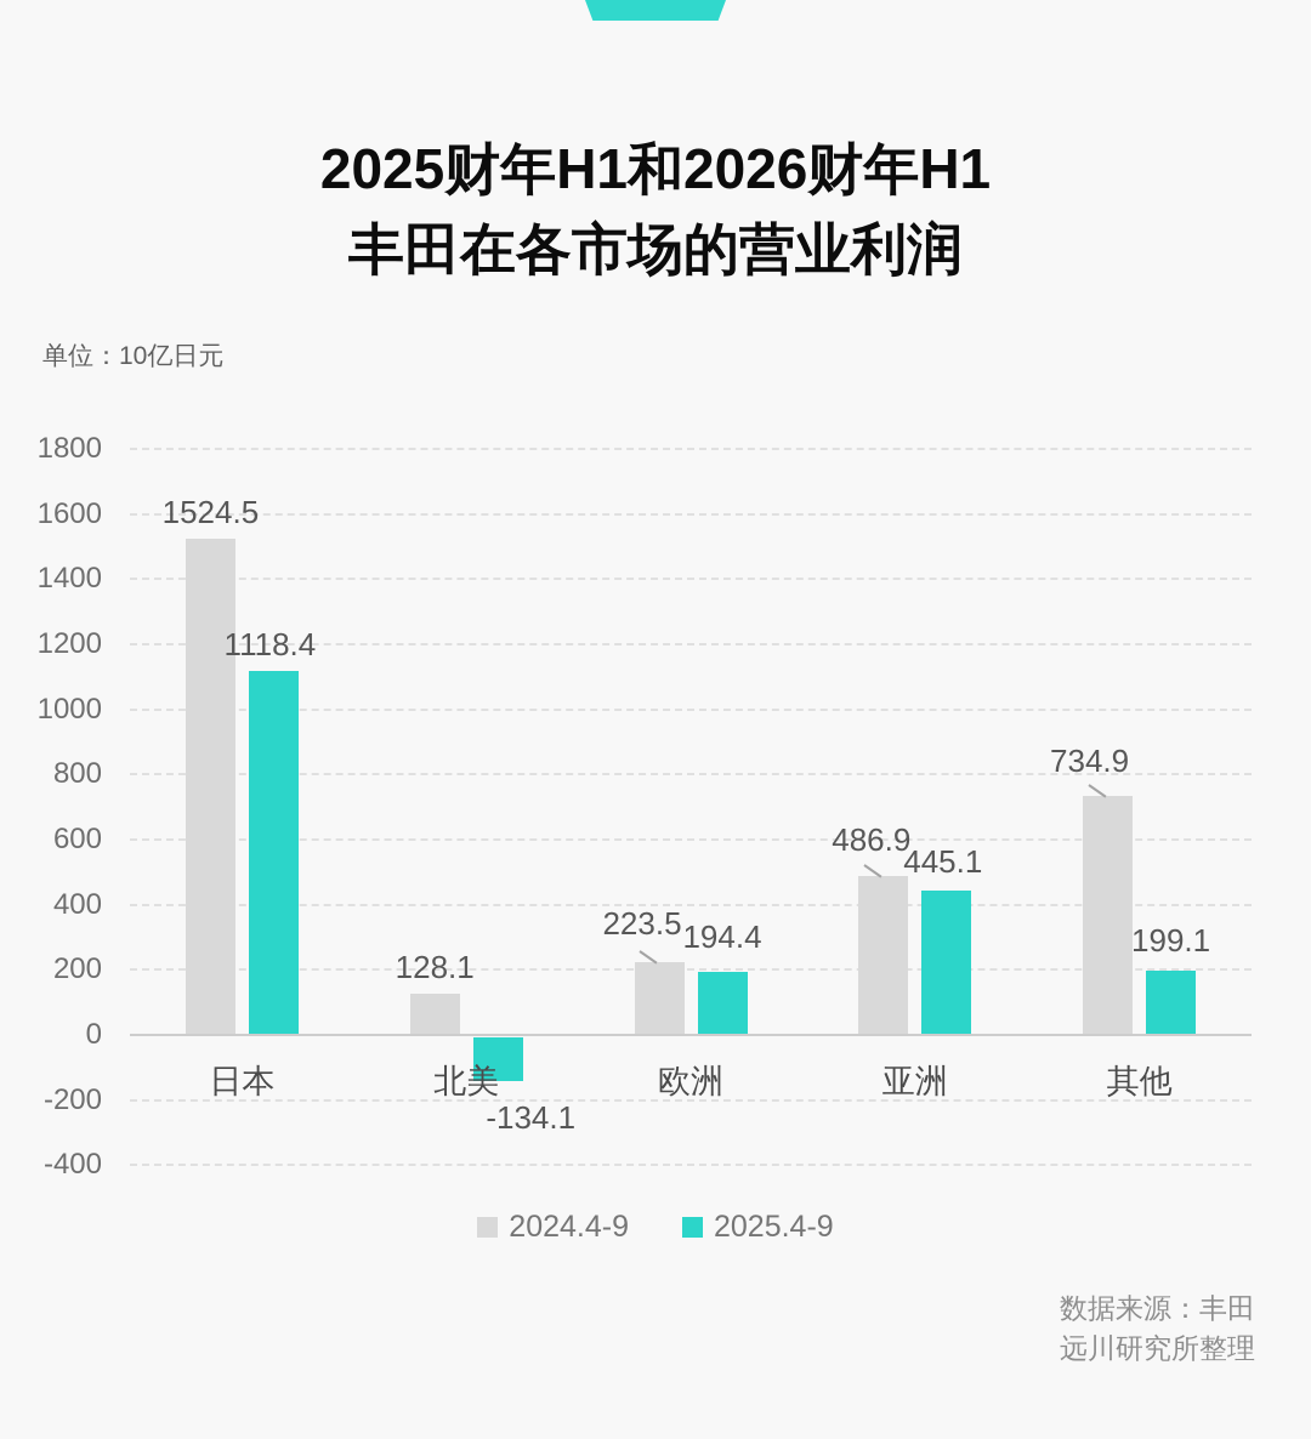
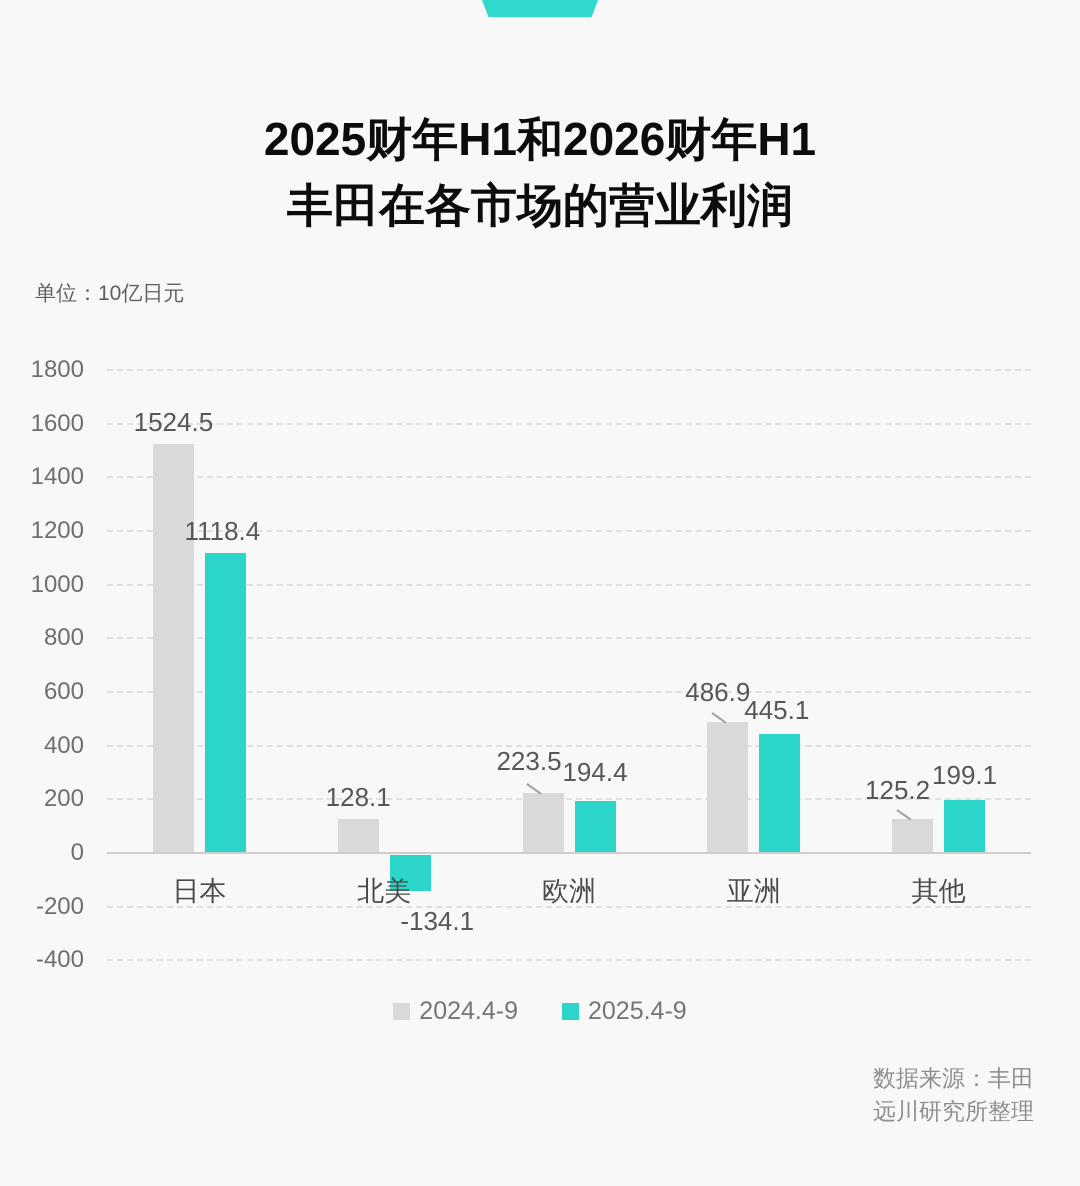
2024.4-9/其他: 734.9 -> 125.2
